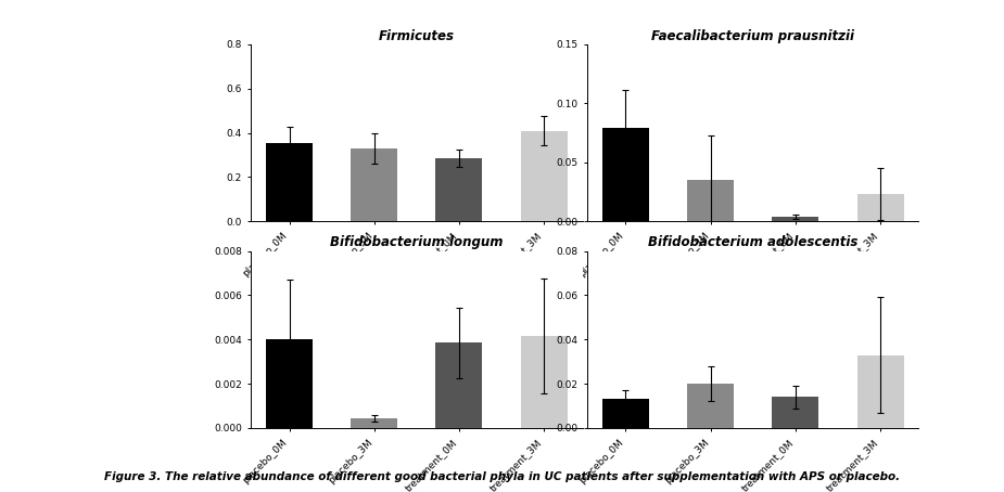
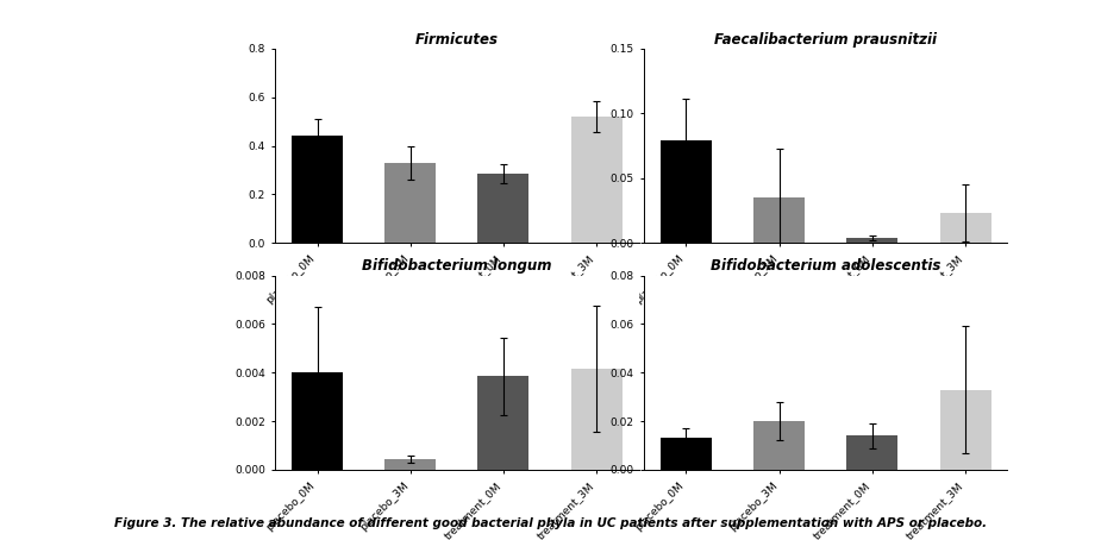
Firmicutes/placebo_0M: 0.355 -> 0.440
Firmicutes/treatment_3M: 0.410 -> 0.520
